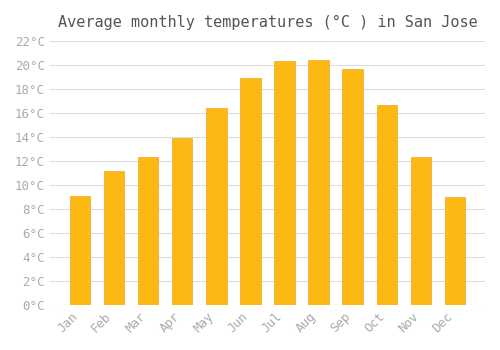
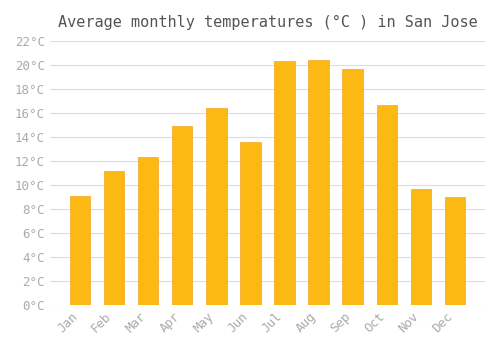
Apr: 13.9°C -> 14.9°C
Jun: 18.9°C -> 13.6°C
Nov: 12.3°C -> 9.7°C
